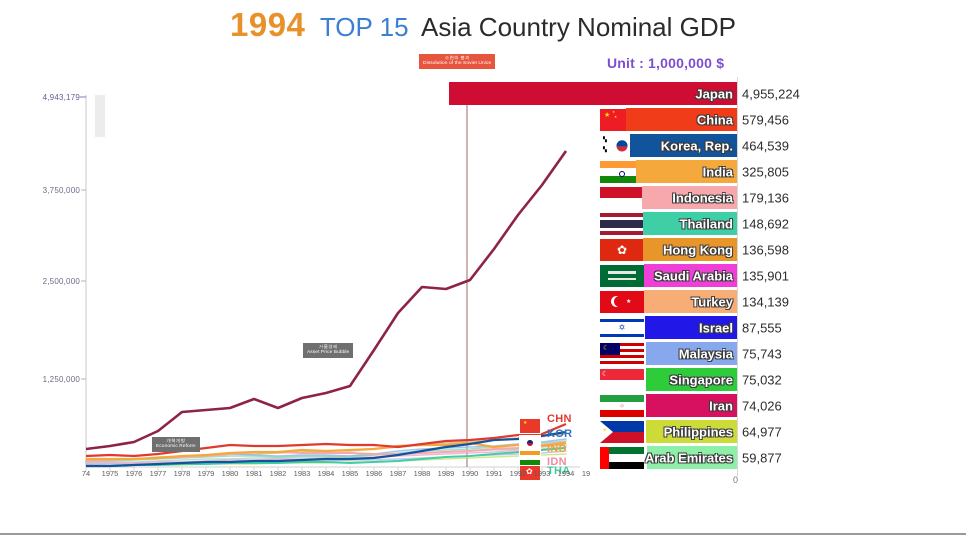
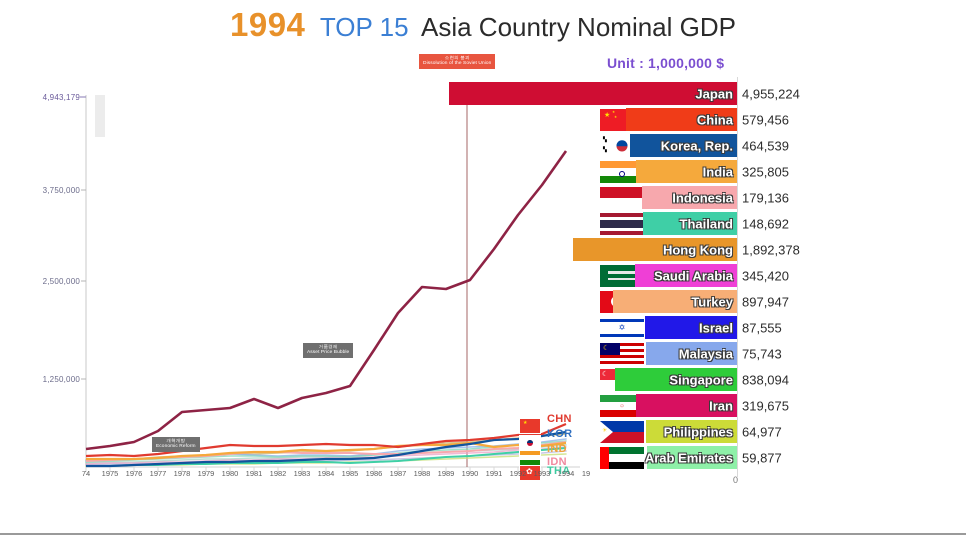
Hong Kong: 136,598 -> 1,892,378
Saudi Arabia: 135,901 -> 345,420
Turkey: 134,139 -> 897,947
Singapore: 75,032 -> 838,094
Iran: 74,026 -> 319,675
